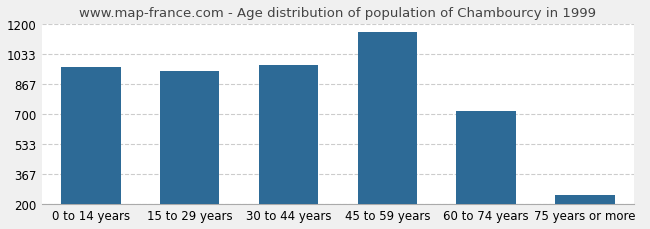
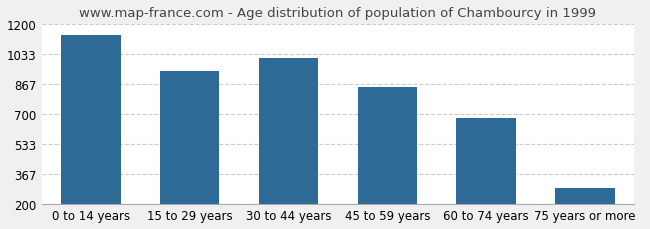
0 to 14 years: 960 -> 1140
30 to 44 years: 980 -> 1010
45 to 59 years: 1160 -> 850
60 to 74 years: 720 -> 680
75 years or more: 250 -> 290
